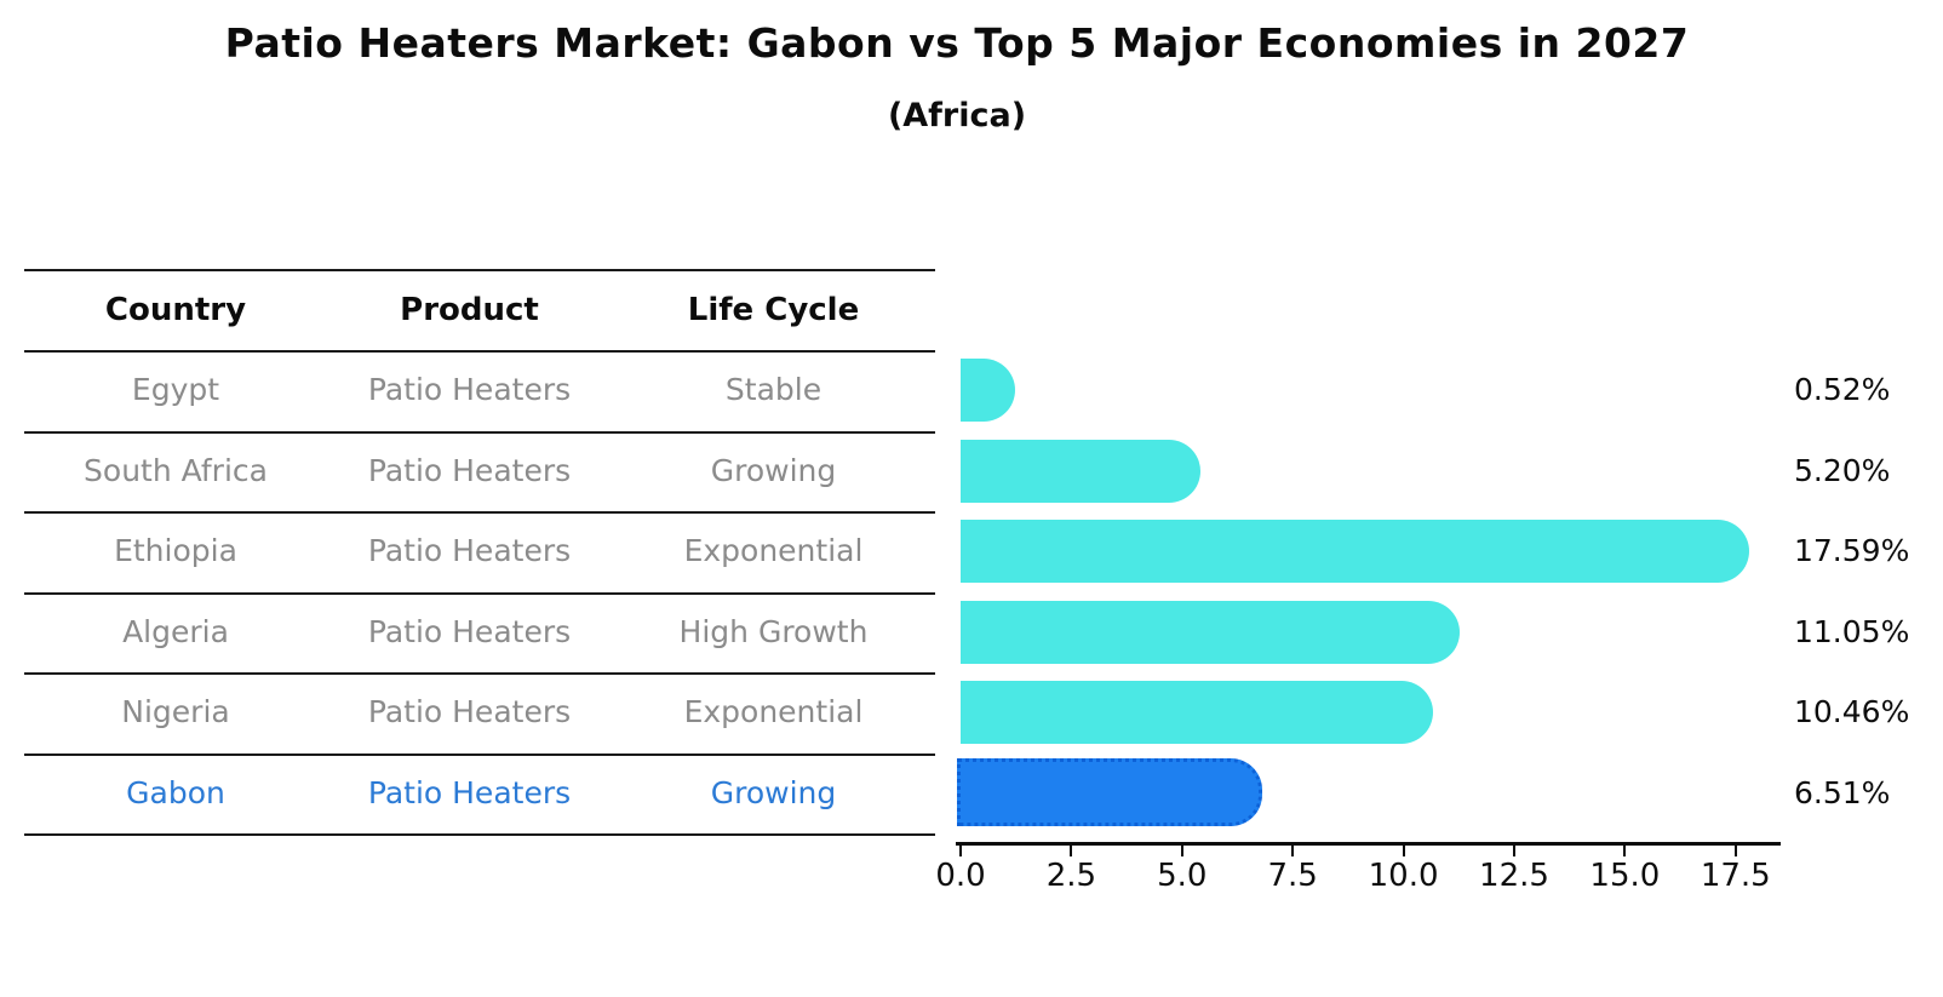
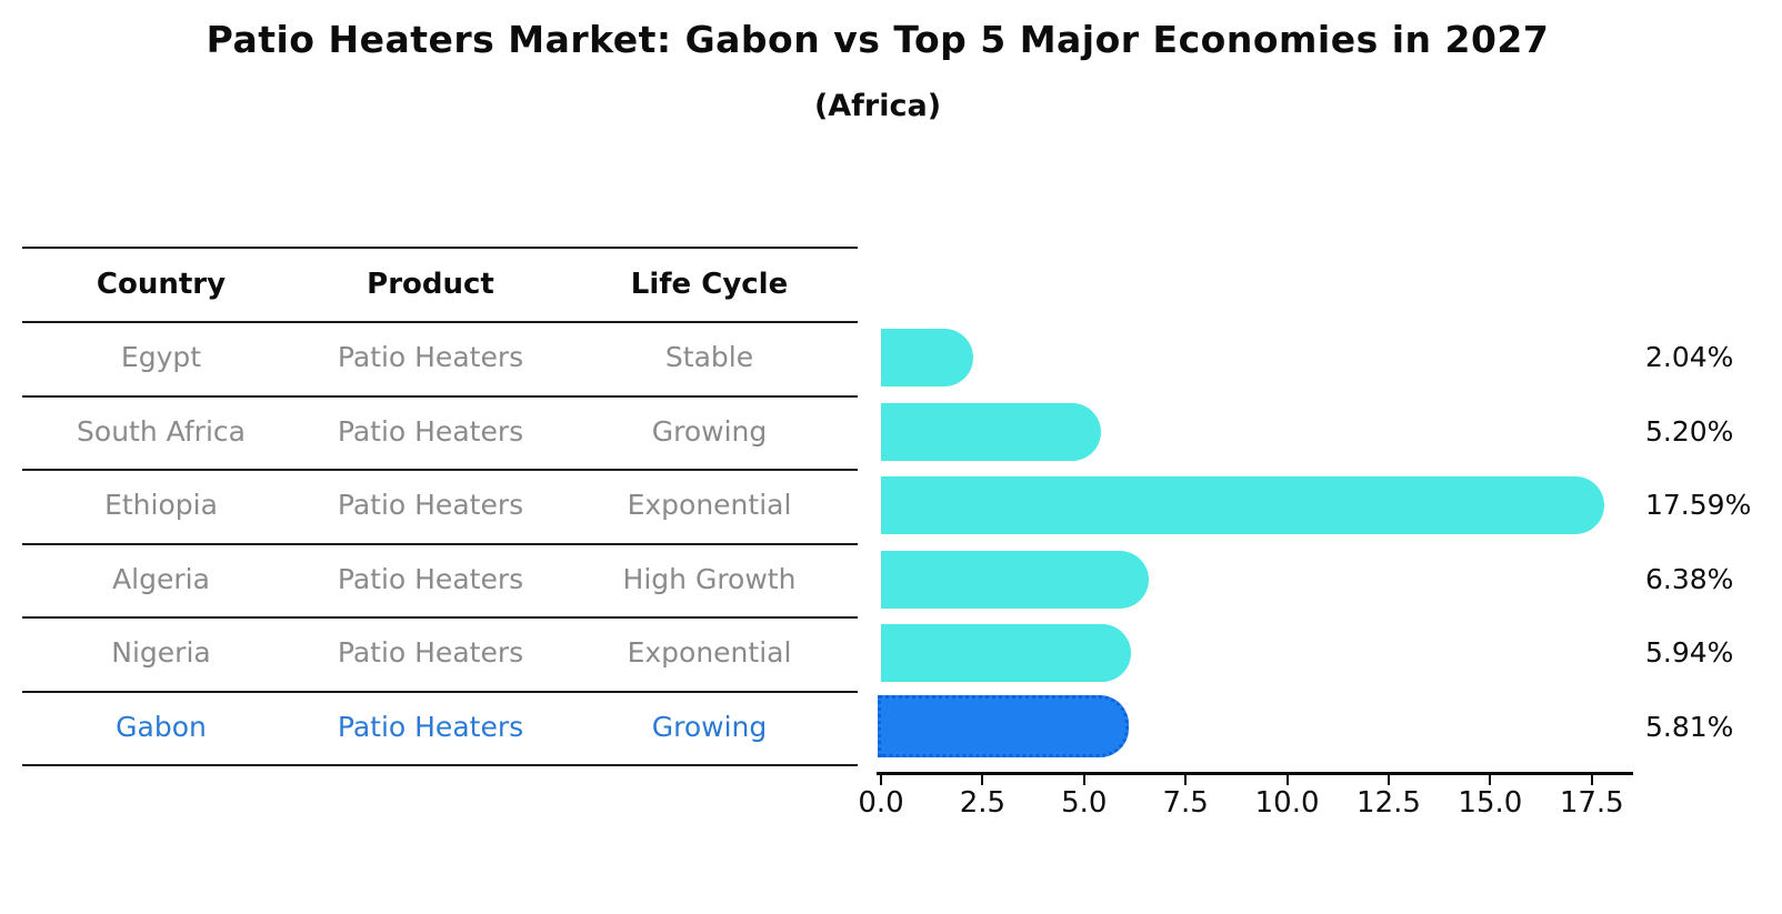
Egypt: 0.52% -> 2.04%
Algeria: 11.05% -> 6.38%
Nigeria: 10.46% -> 5.94%
Gabon: 6.51% -> 5.81%
